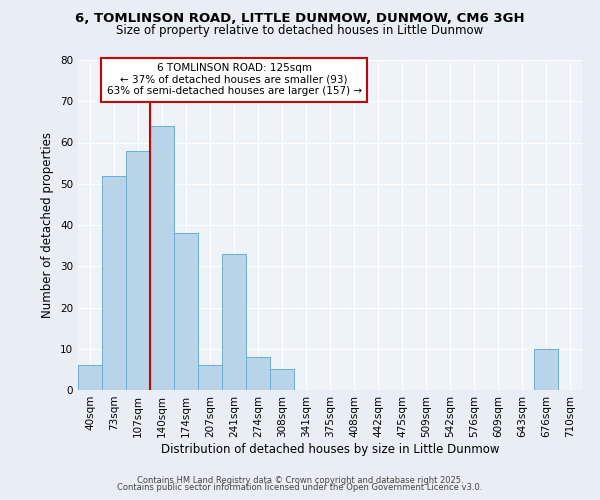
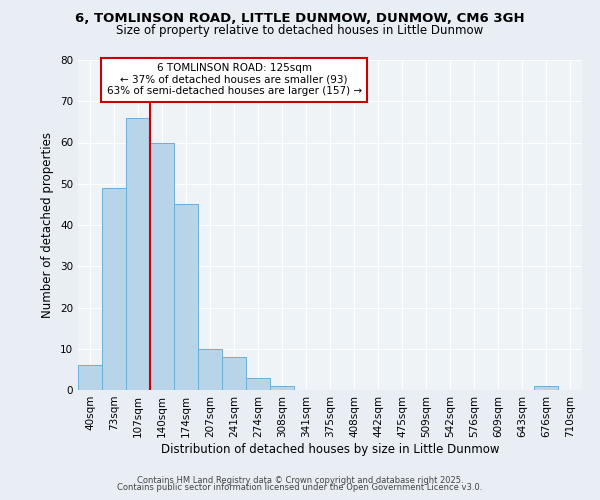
73sqm: 52 -> 49
107sqm: 58 -> 66
140sqm: 64 -> 60
174sqm: 38 -> 45
207sqm: 6 -> 10
241sqm: 33 -> 8
274sqm: 8 -> 3
308sqm: 5 -> 1
676sqm: 10 -> 1
